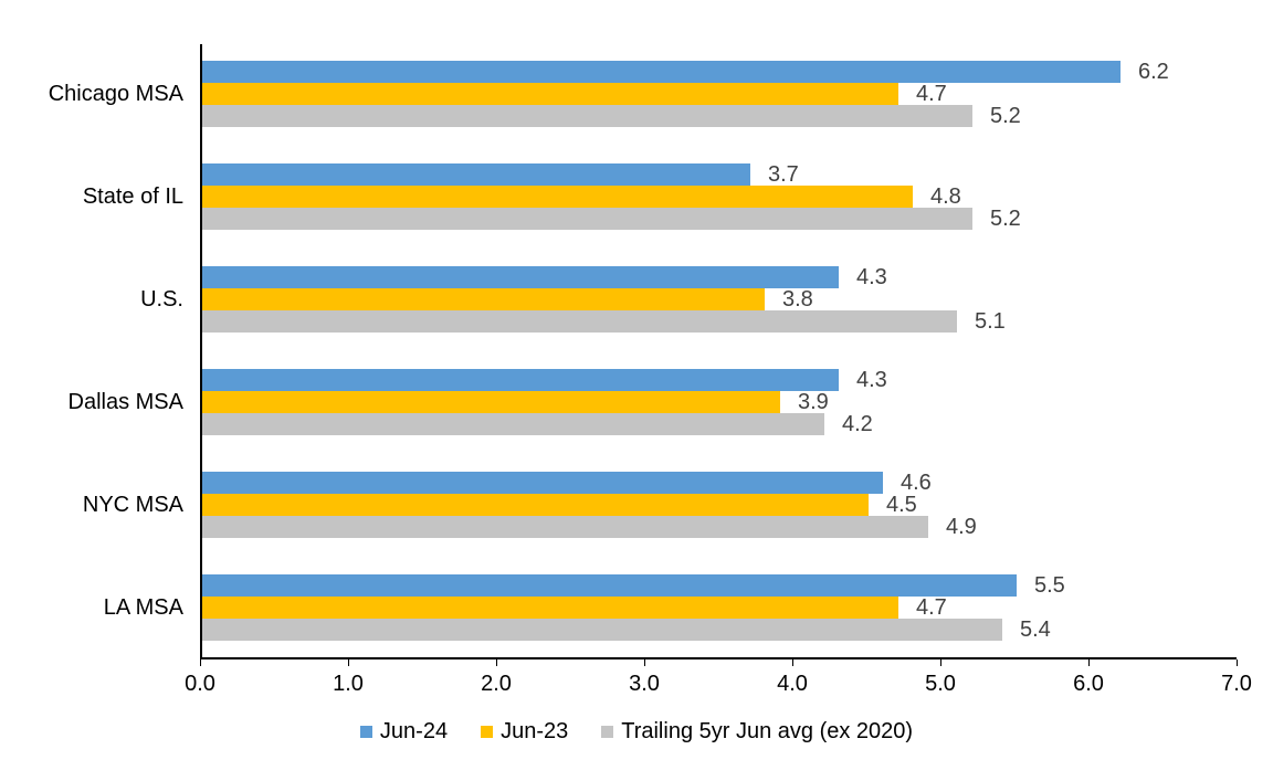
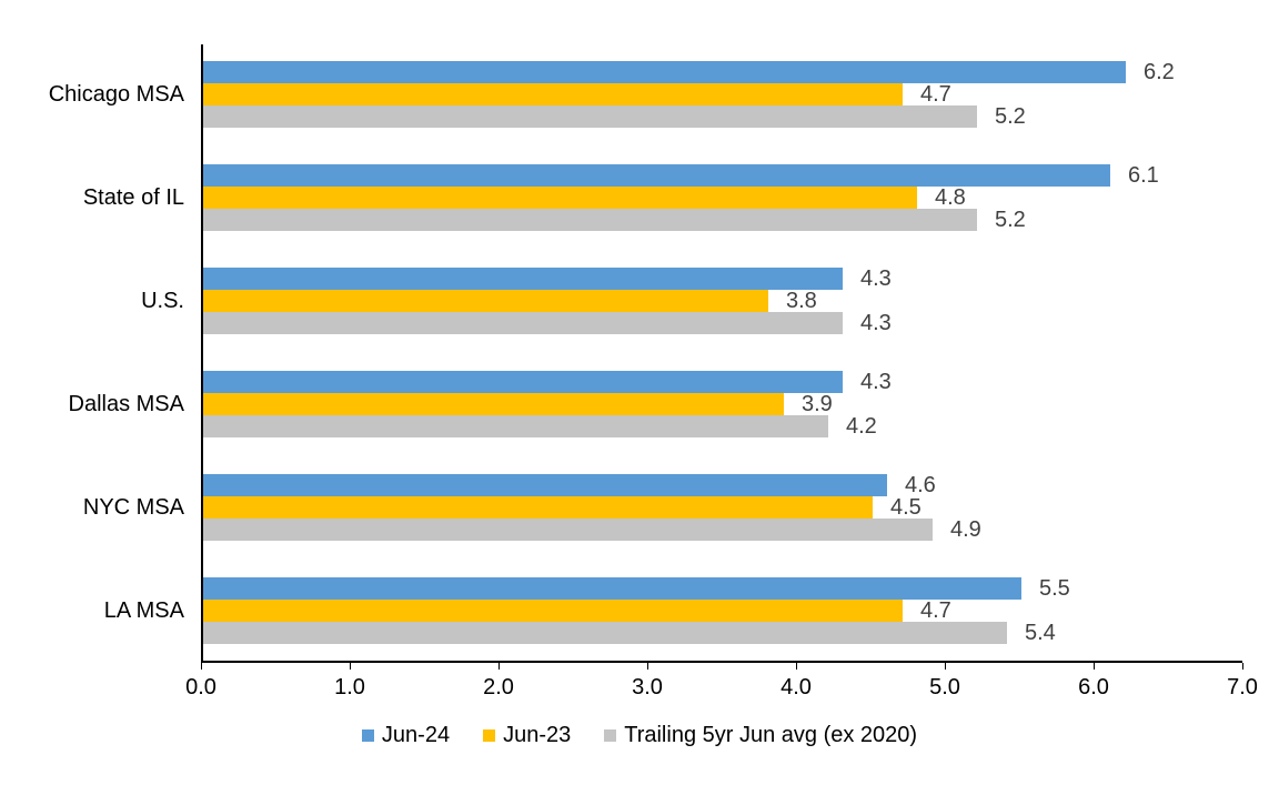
Jun-24/State of IL: 3.7 -> 6.1
Trailing 5yr Jun avg (ex 2020)/U.S.: 5.1 -> 4.3
